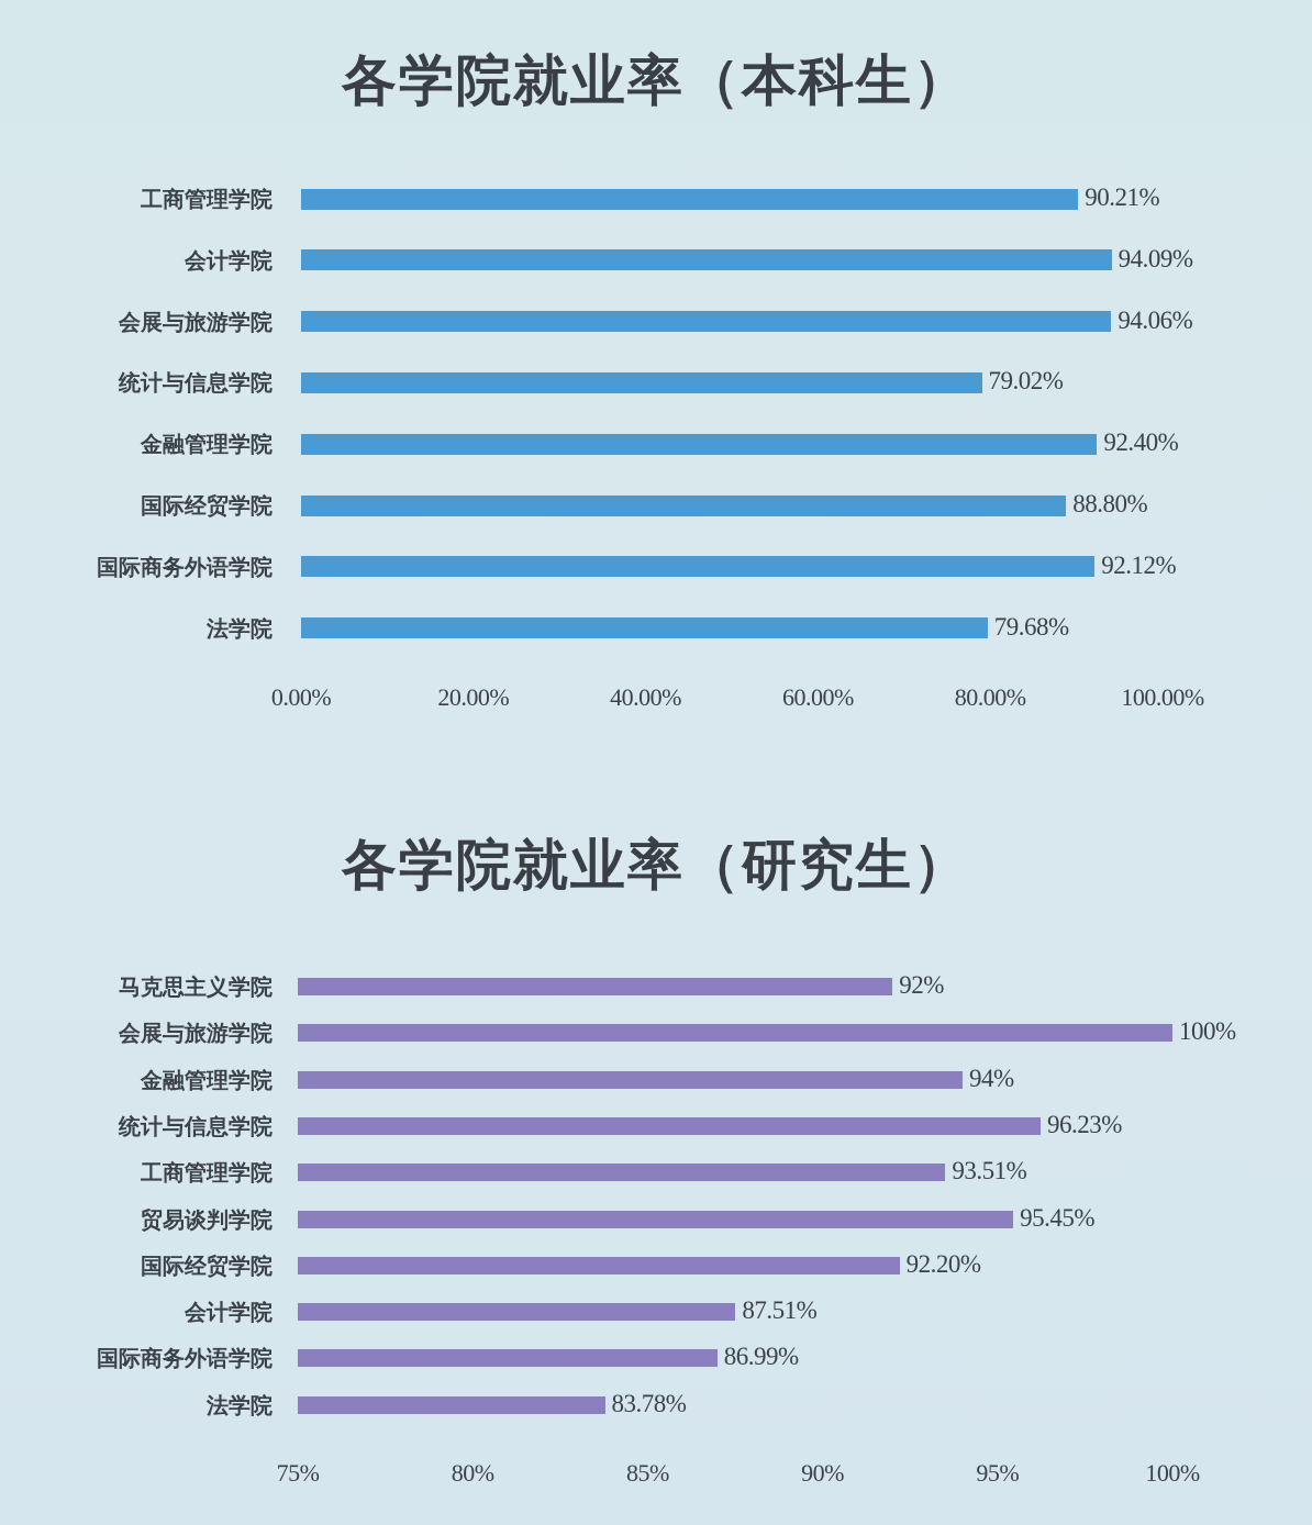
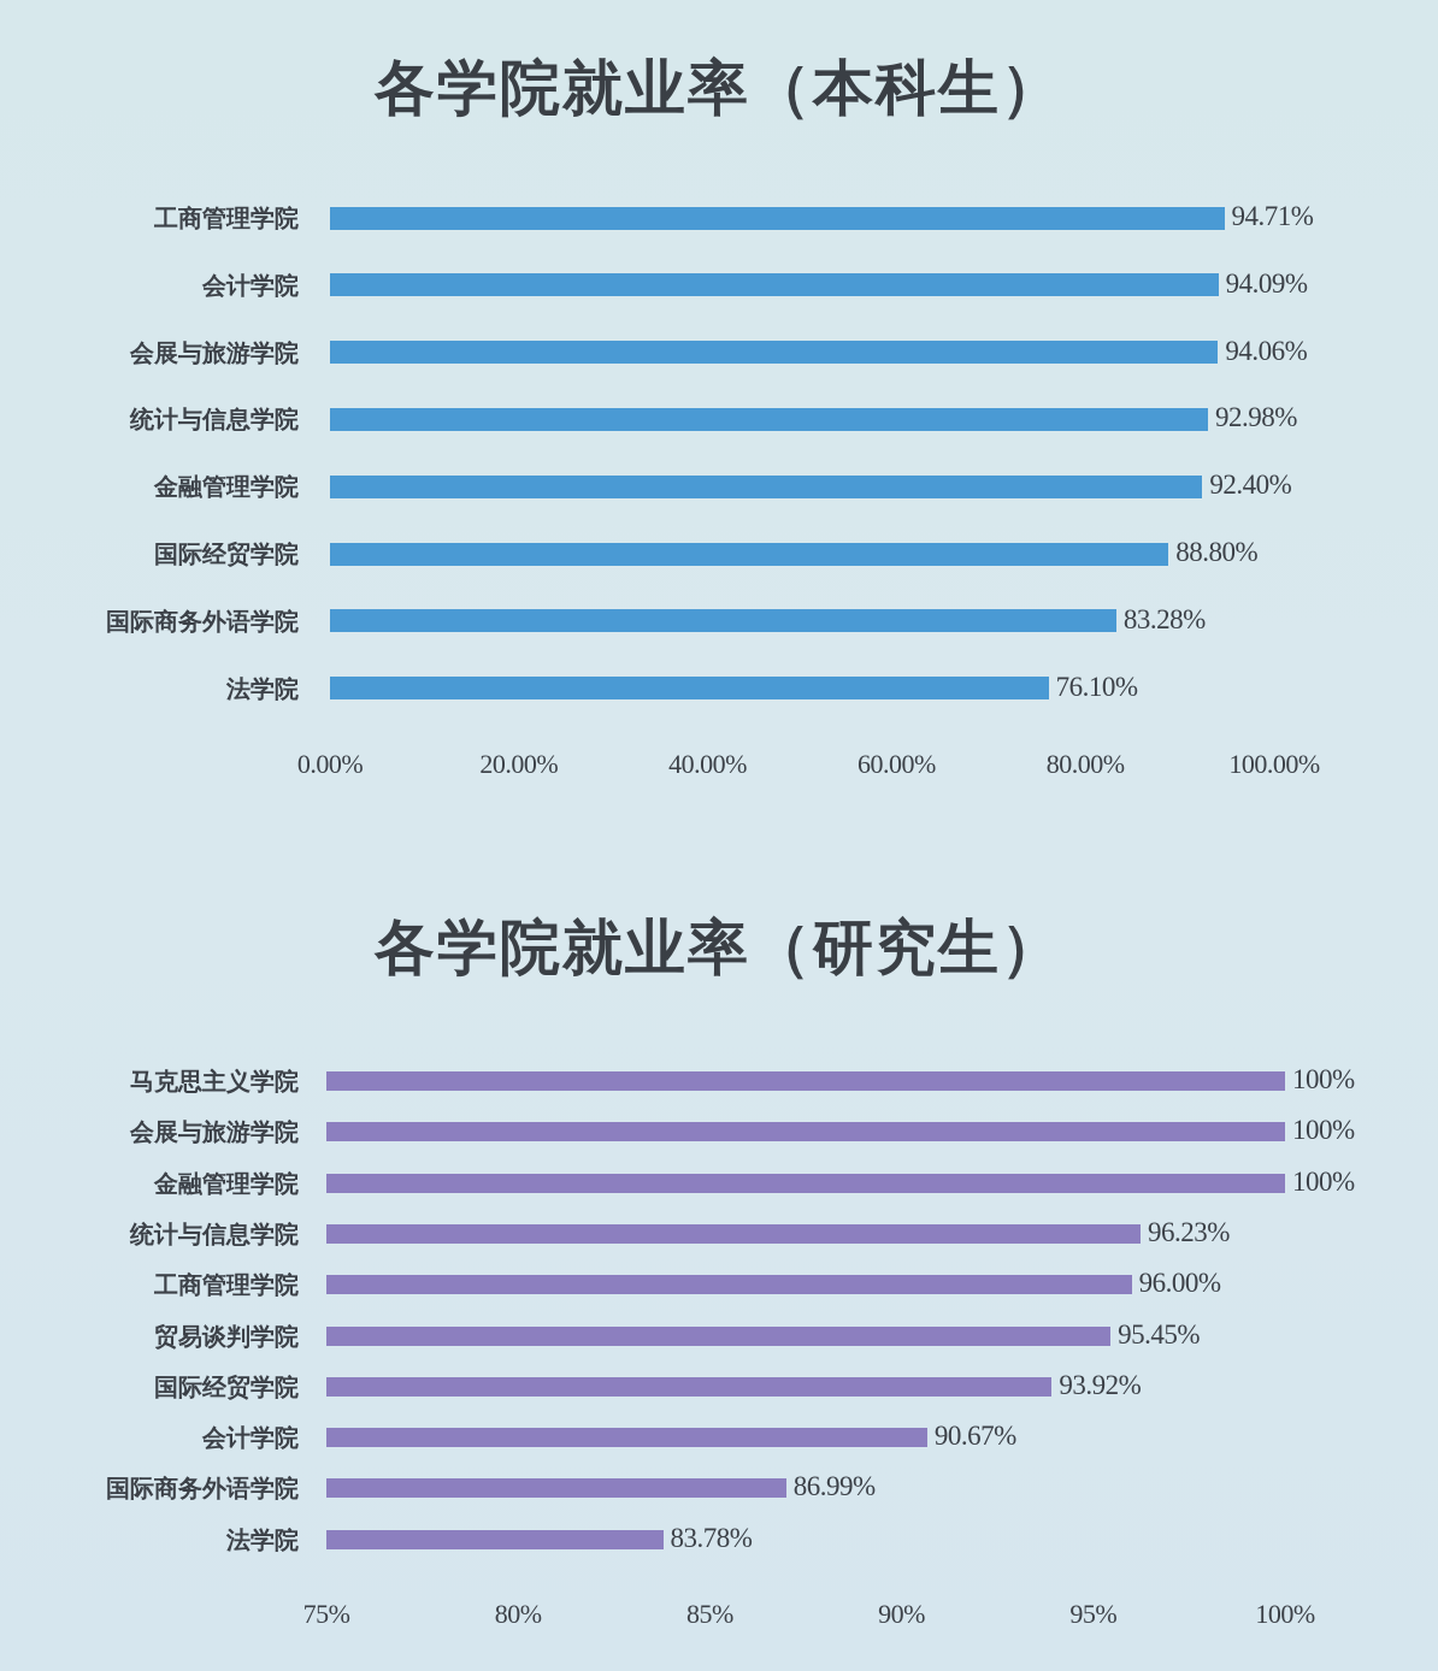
各学院就业率（本科生）/工商管理学院: 90.21% -> 94.71%
各学院就业率（本科生）/统计与信息学院: 79.02% -> 92.98%
各学院就业率（本科生）/国际商务外语学院: 92.12% -> 83.28%
各学院就业率（本科生）/法学院: 79.68% -> 76.10%
各学院就业率（研究生）/马克思主义学院: 92% -> 100%
各学院就业率（研究生）/金融管理学院: 94% -> 100%
各学院就业率（研究生）/工商管理学院: 93.51% -> 96.00%
各学院就业率（研究生）/国际经贸学院: 92.20% -> 93.92%
各学院就业率（研究生）/会计学院: 87.51% -> 90.67%
